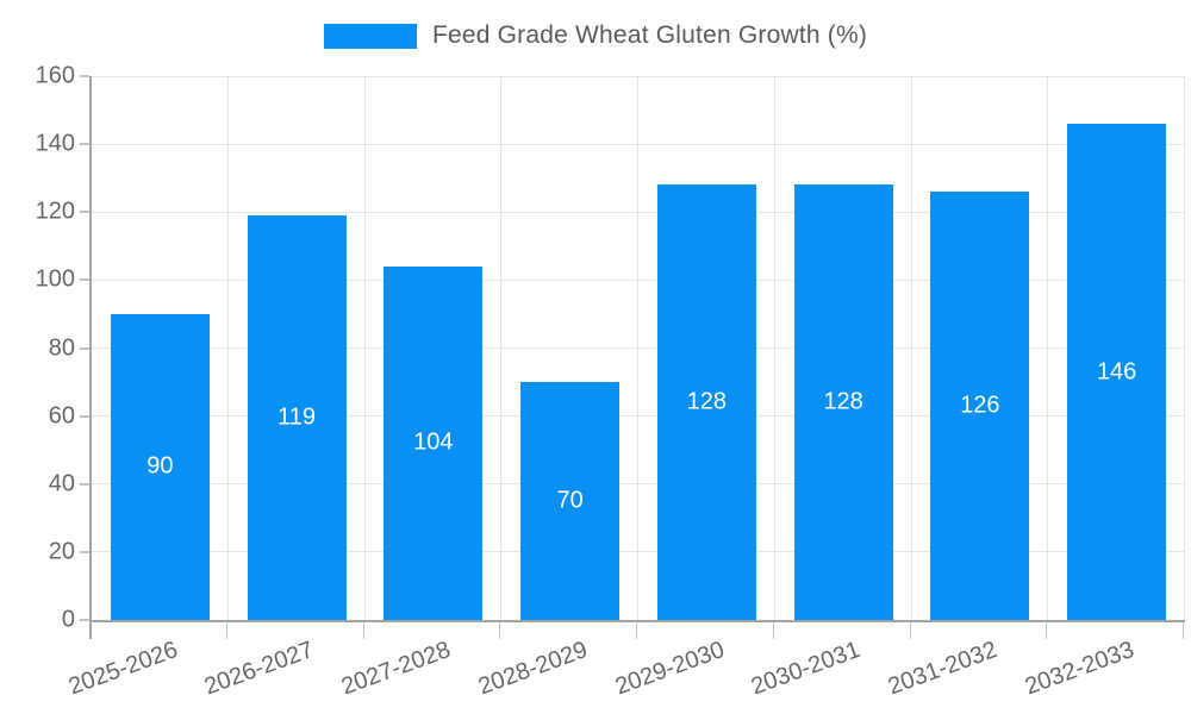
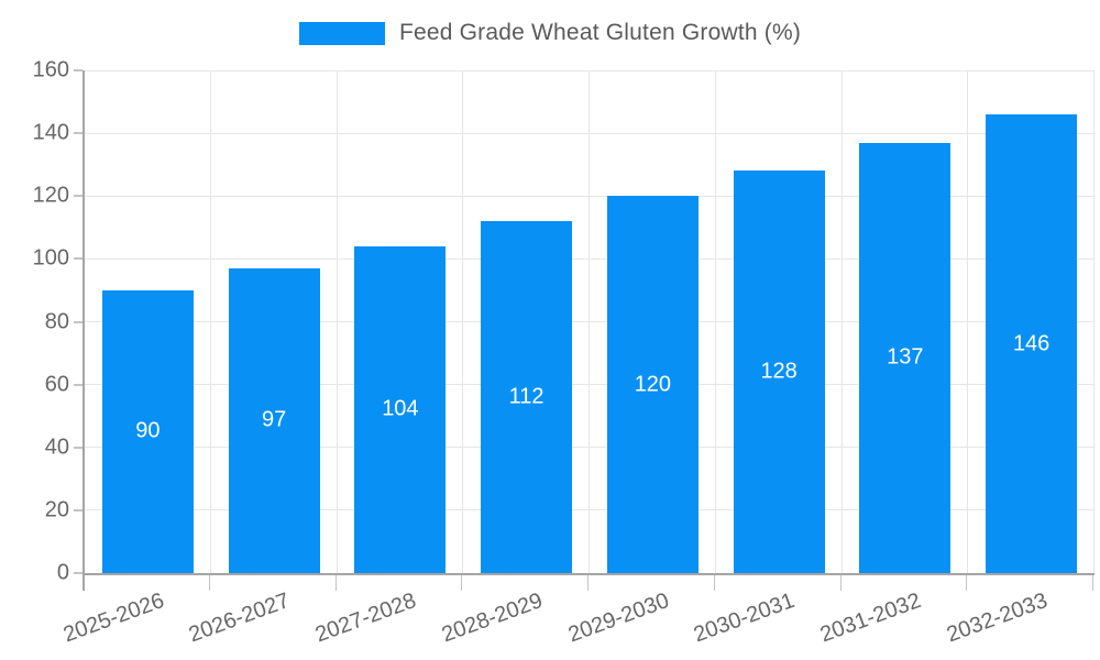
2026-2027: 119 -> 97
2028-2029: 70 -> 112
2029-2030: 128 -> 120
2031-2032: 126 -> 137
